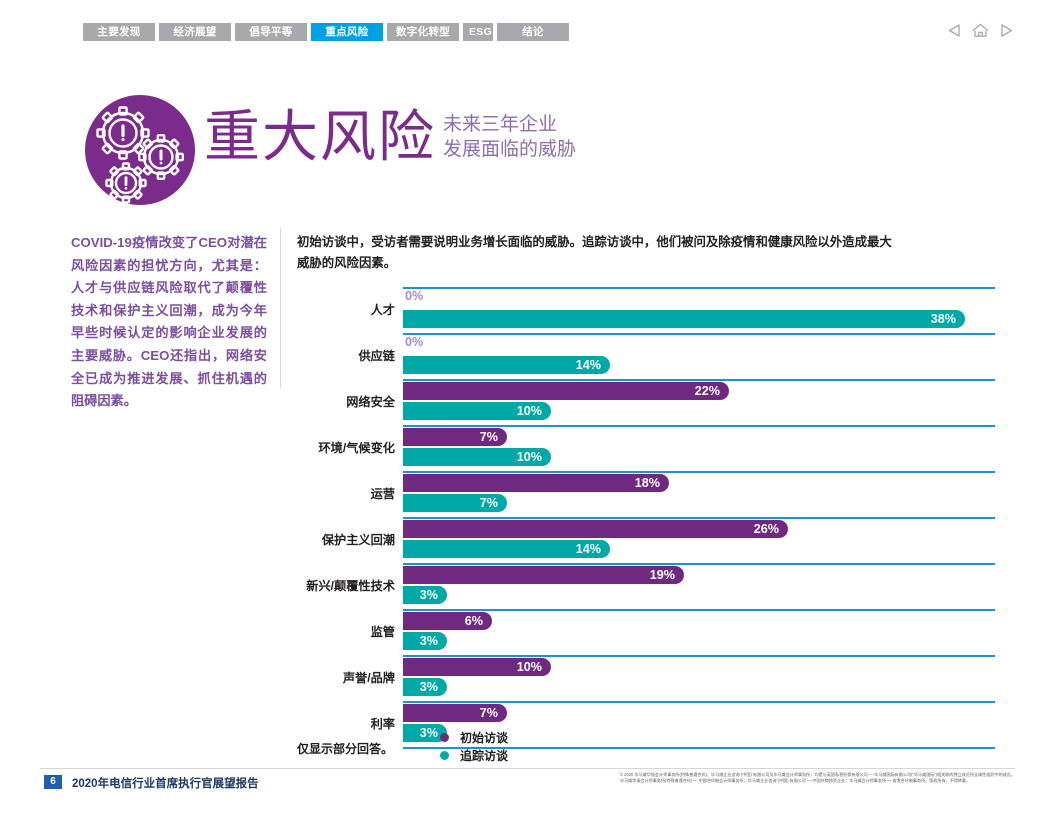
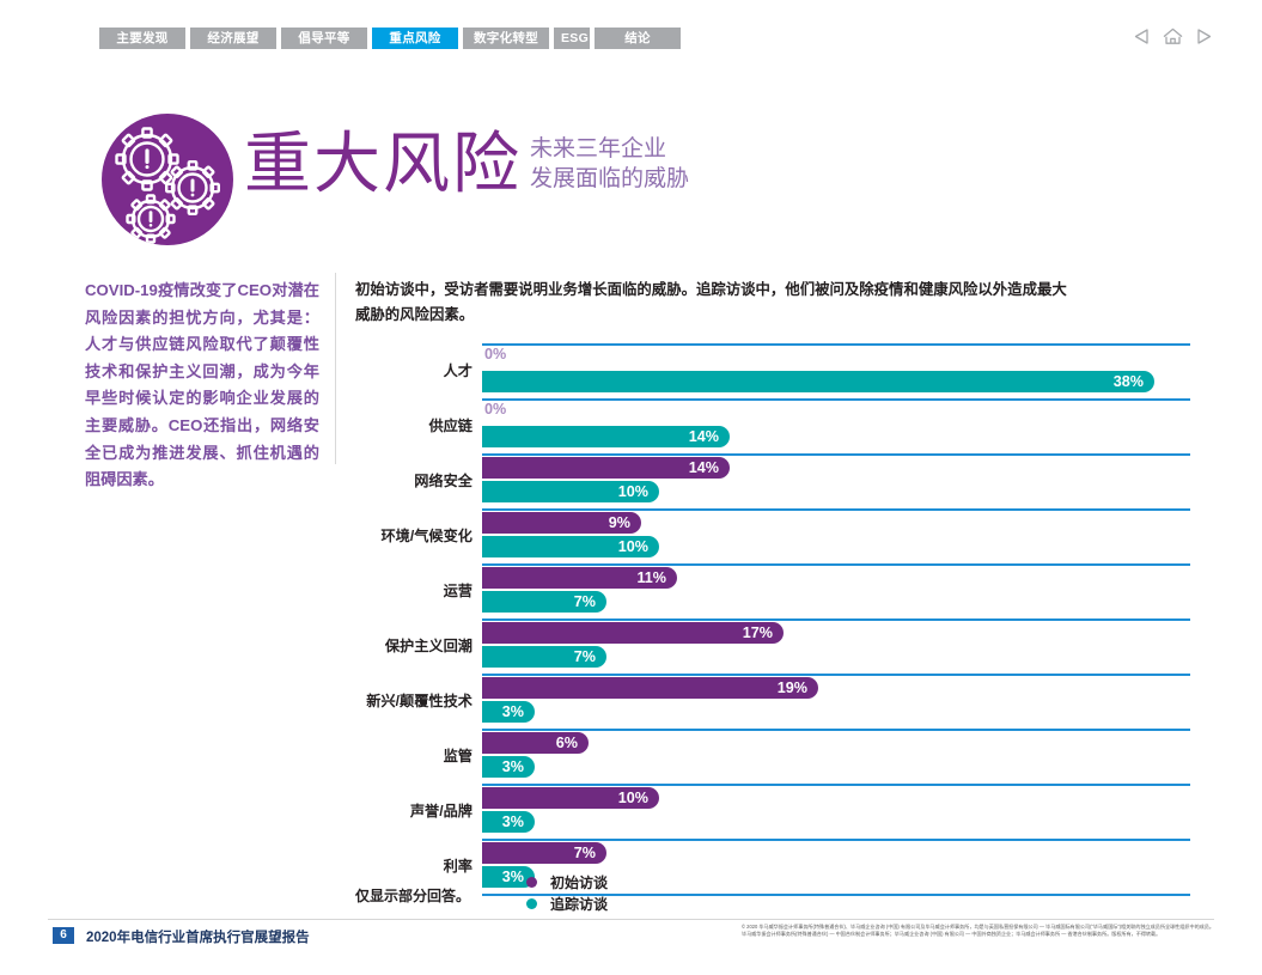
初始访谈/网络安全: 22% -> 14%
初始访谈/环境/气候变化: 7% -> 9%
初始访谈/运营: 18% -> 11%
初始访谈/保护主义回潮: 26% -> 17%
追踪访谈/保护主义回潮: 14% -> 7%
